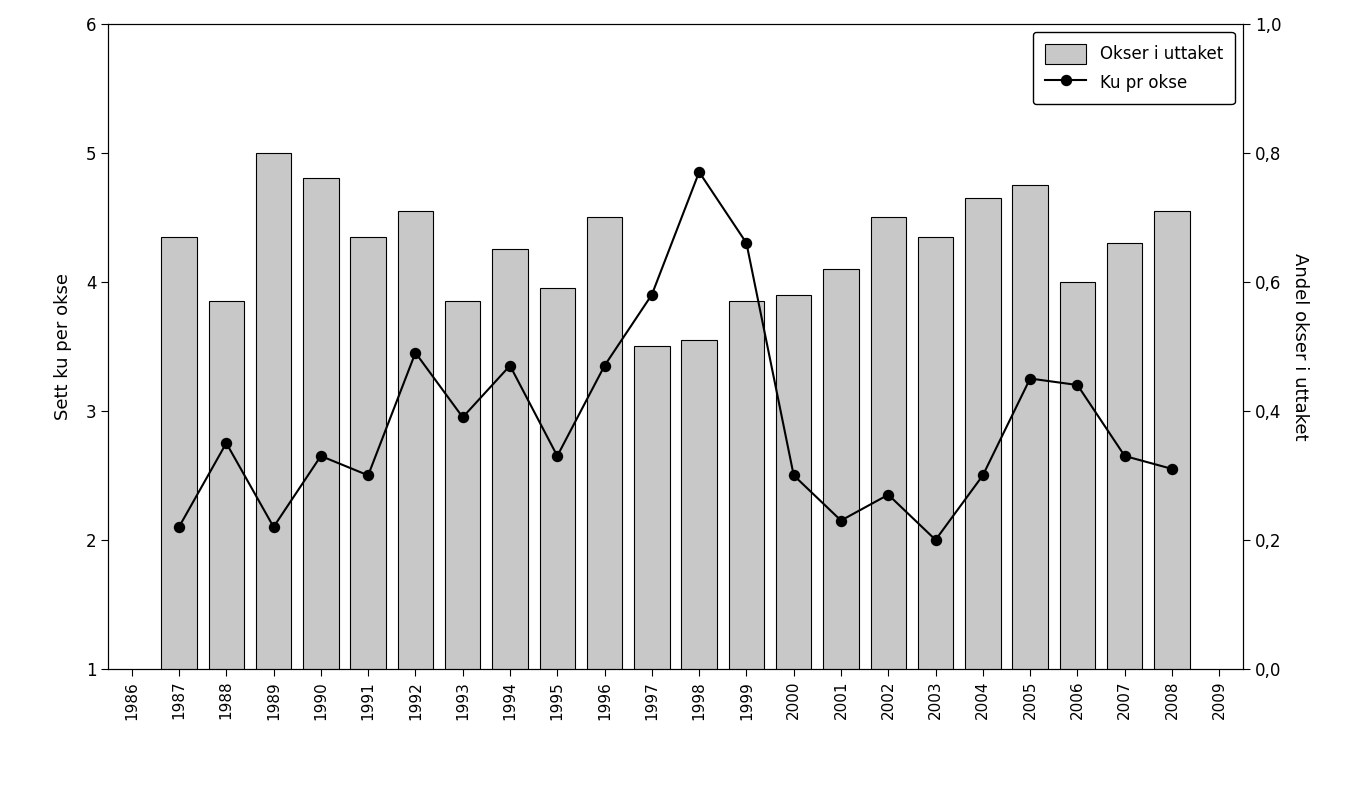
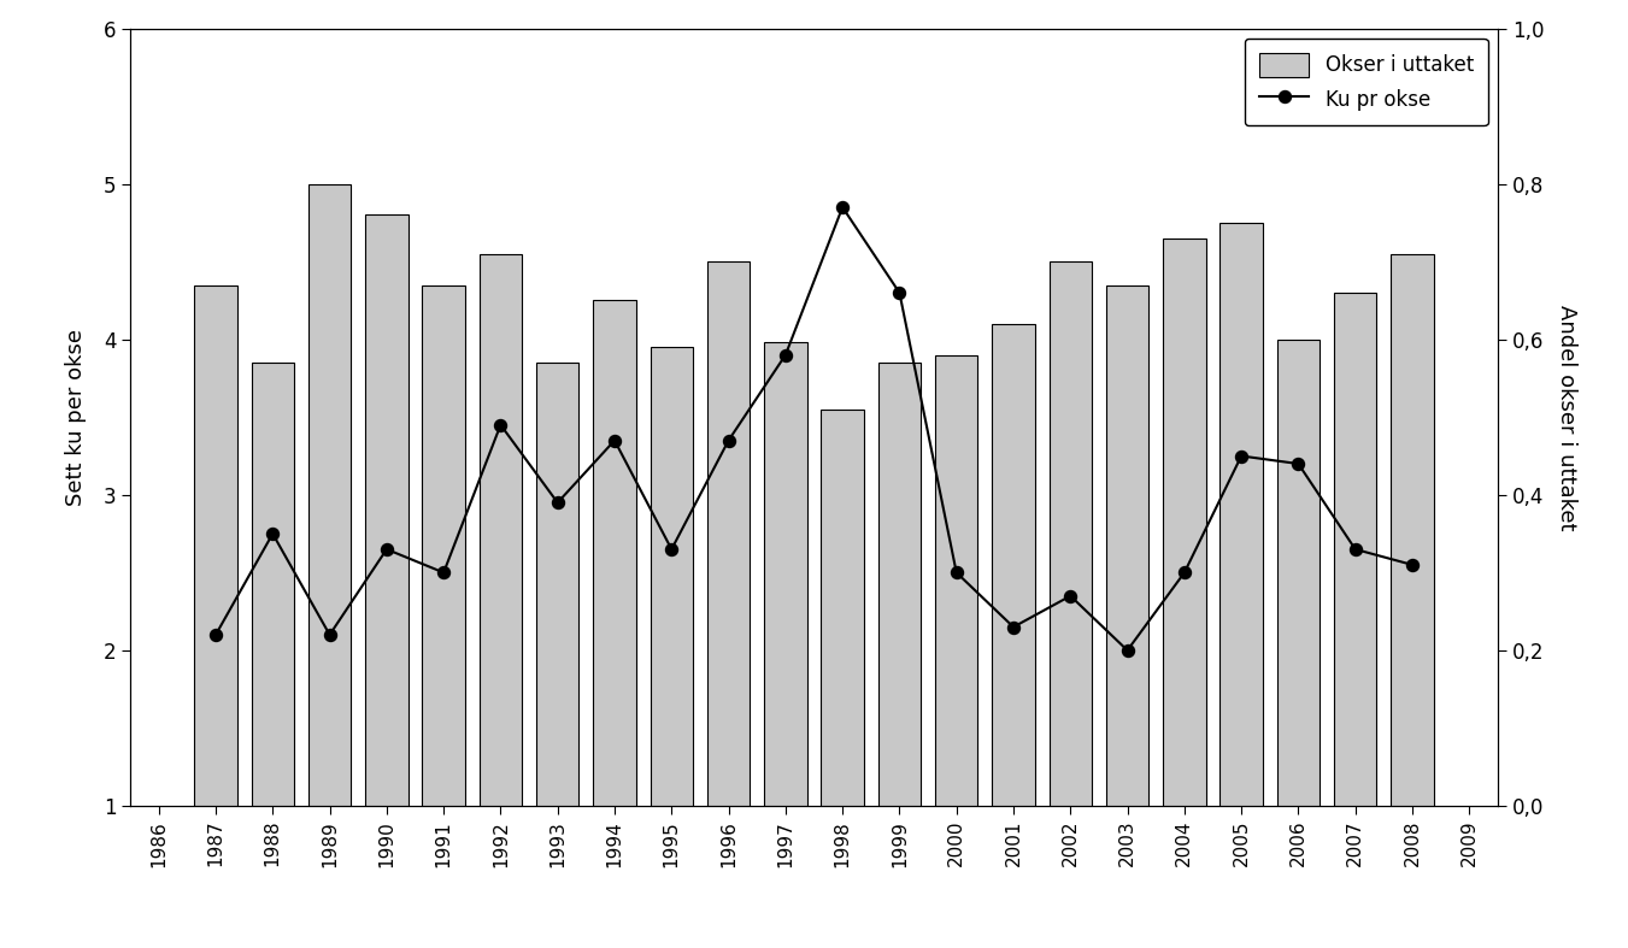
Okser i uttaket/1997: 3.50 -> 3.98
